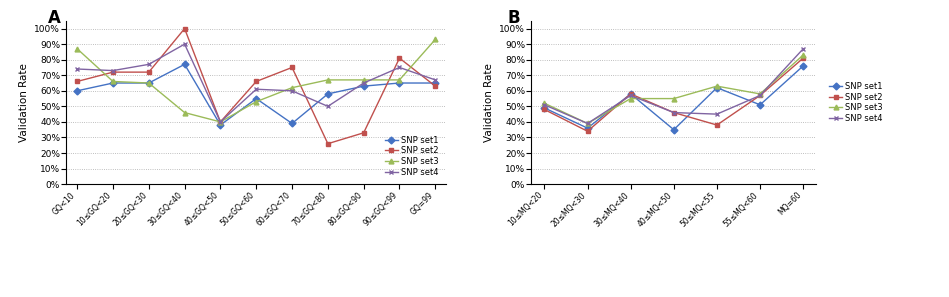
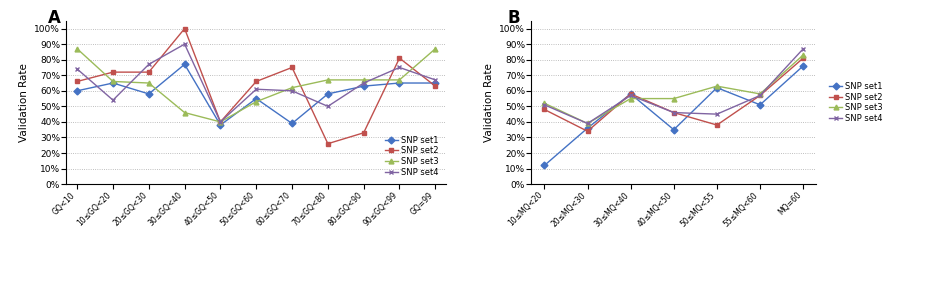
SNP set4/10≤GQ<20: 73% -> 54%
SNP set1/20≤GQ<30: 65% -> 58%
SNP set3/GQ=99: 93% -> 87%
SNP set1/10≤MQ<20: 49% -> 12%
